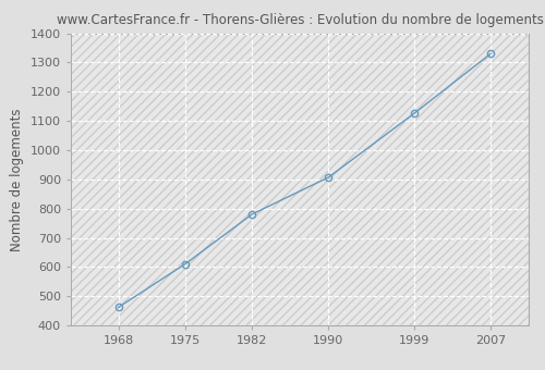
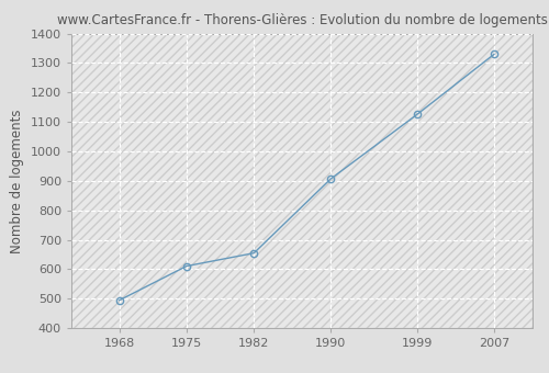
1968: 463 -> 495
1982: 781 -> 655
